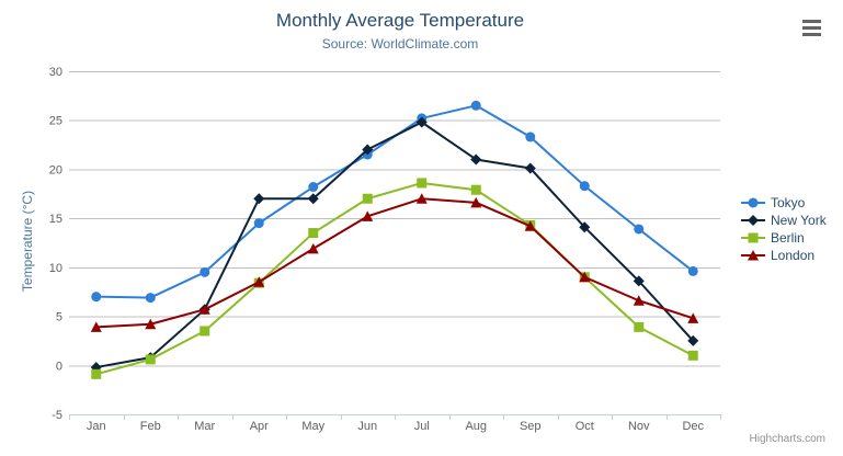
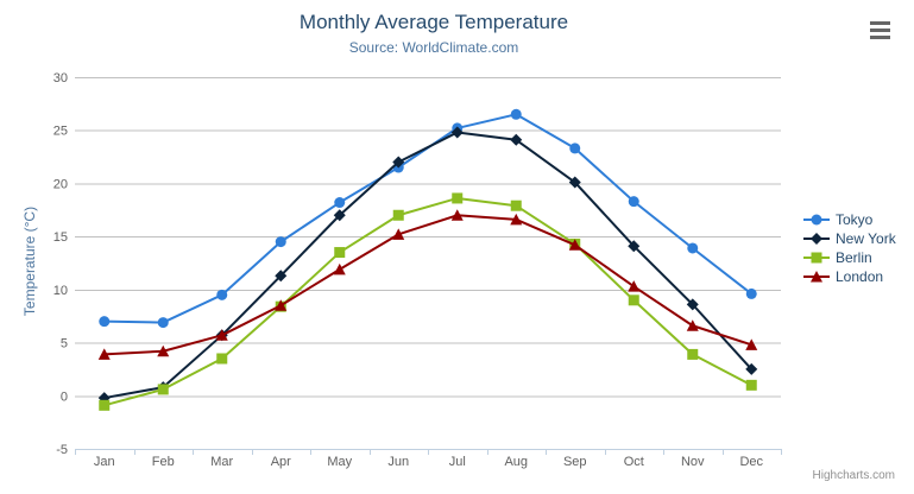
New York/Apr: 17 -> 11
New York/Aug: 21 -> 24
London/Oct: 9 -> 10
